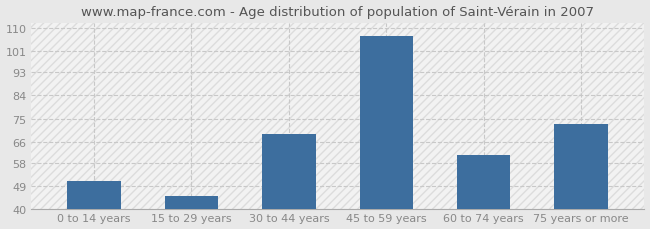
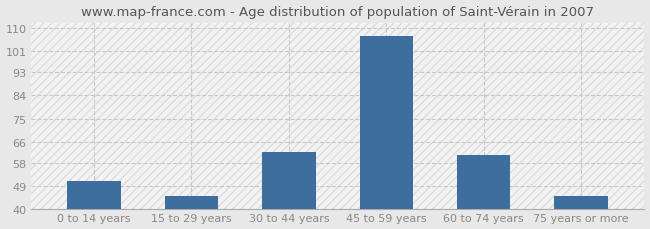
30 to 44 years: 69 -> 62
75 years or more: 73 -> 45
